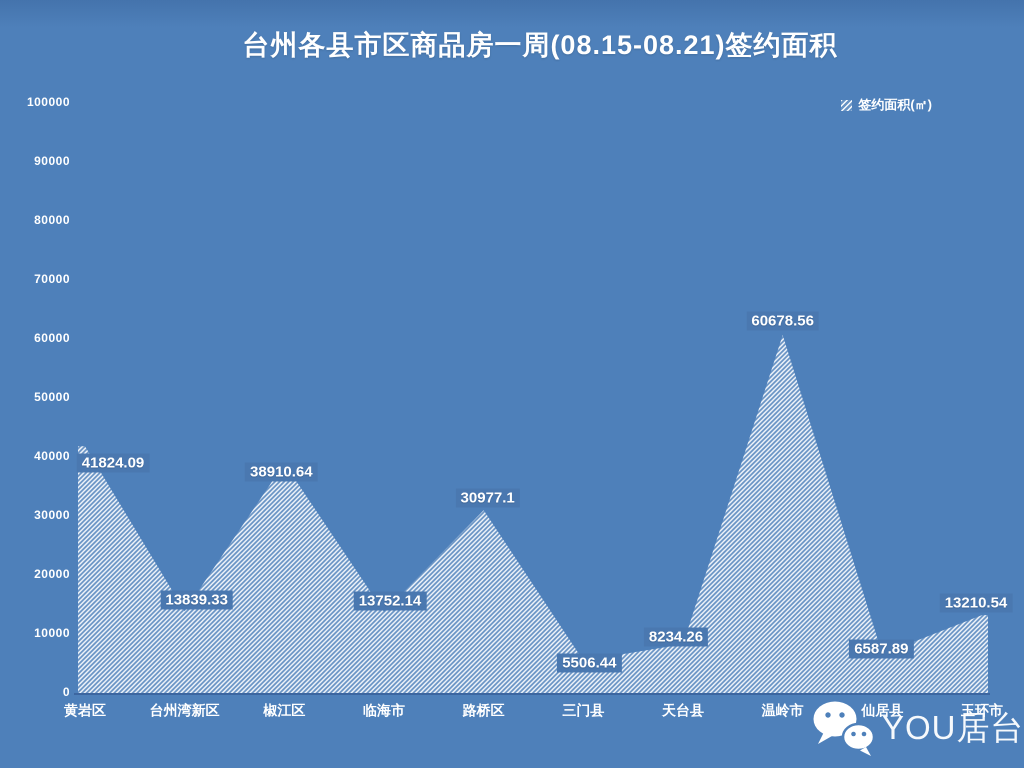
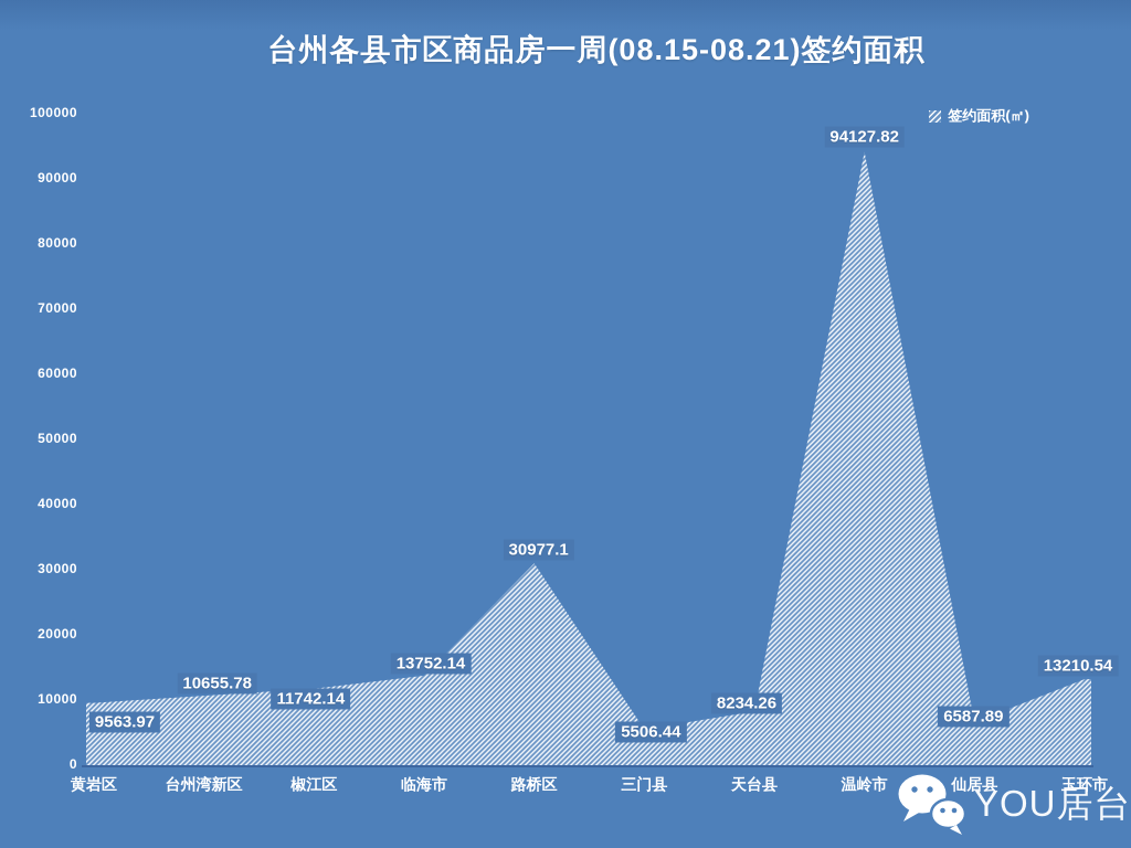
黄岩区: 41824.09 -> 9563.97
台州湾新区: 13839.33 -> 10655.78
椒江区: 38910.64 -> 11742.14
温岭市: 60678.56 -> 94127.82
